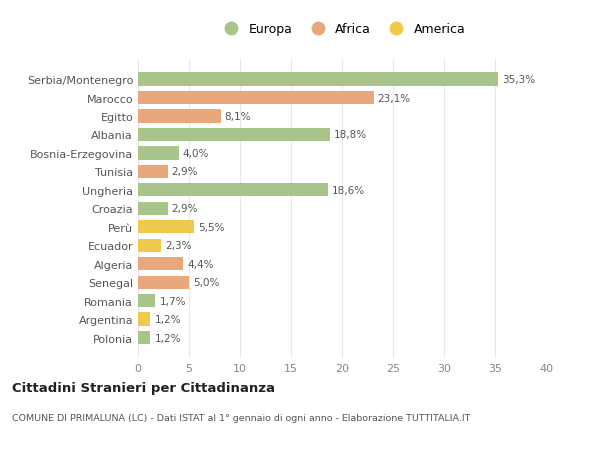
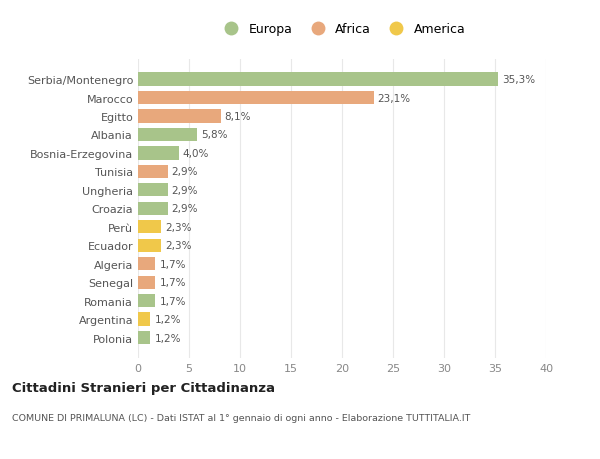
Albania: 18,8% -> 5,8%
Ungheria: 18,6% -> 2,9%
Perù: 5,5% -> 2,3%
Algeria: 4,4% -> 1,7%
Senegal: 5,0% -> 1,7%
